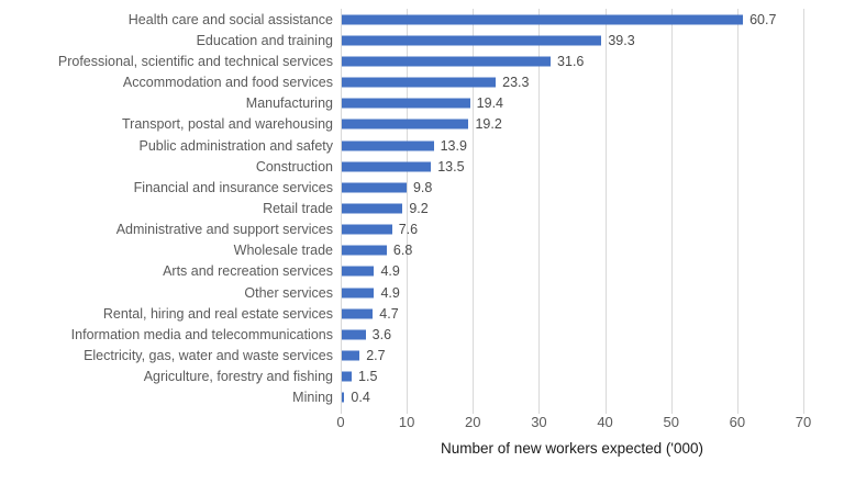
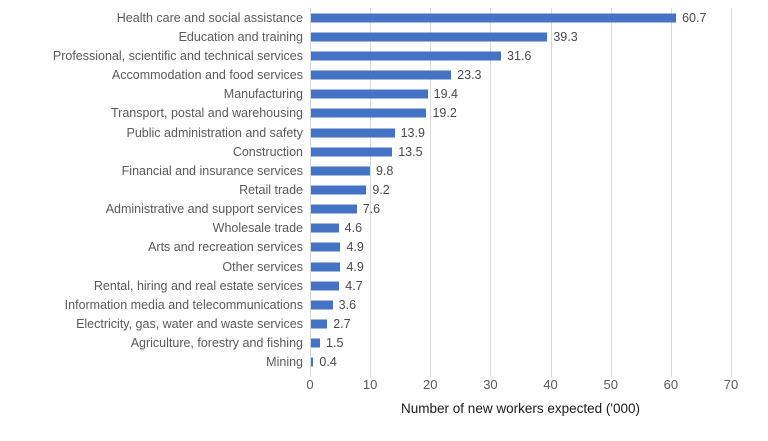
Wholesale trade: 6.8 -> 4.6
